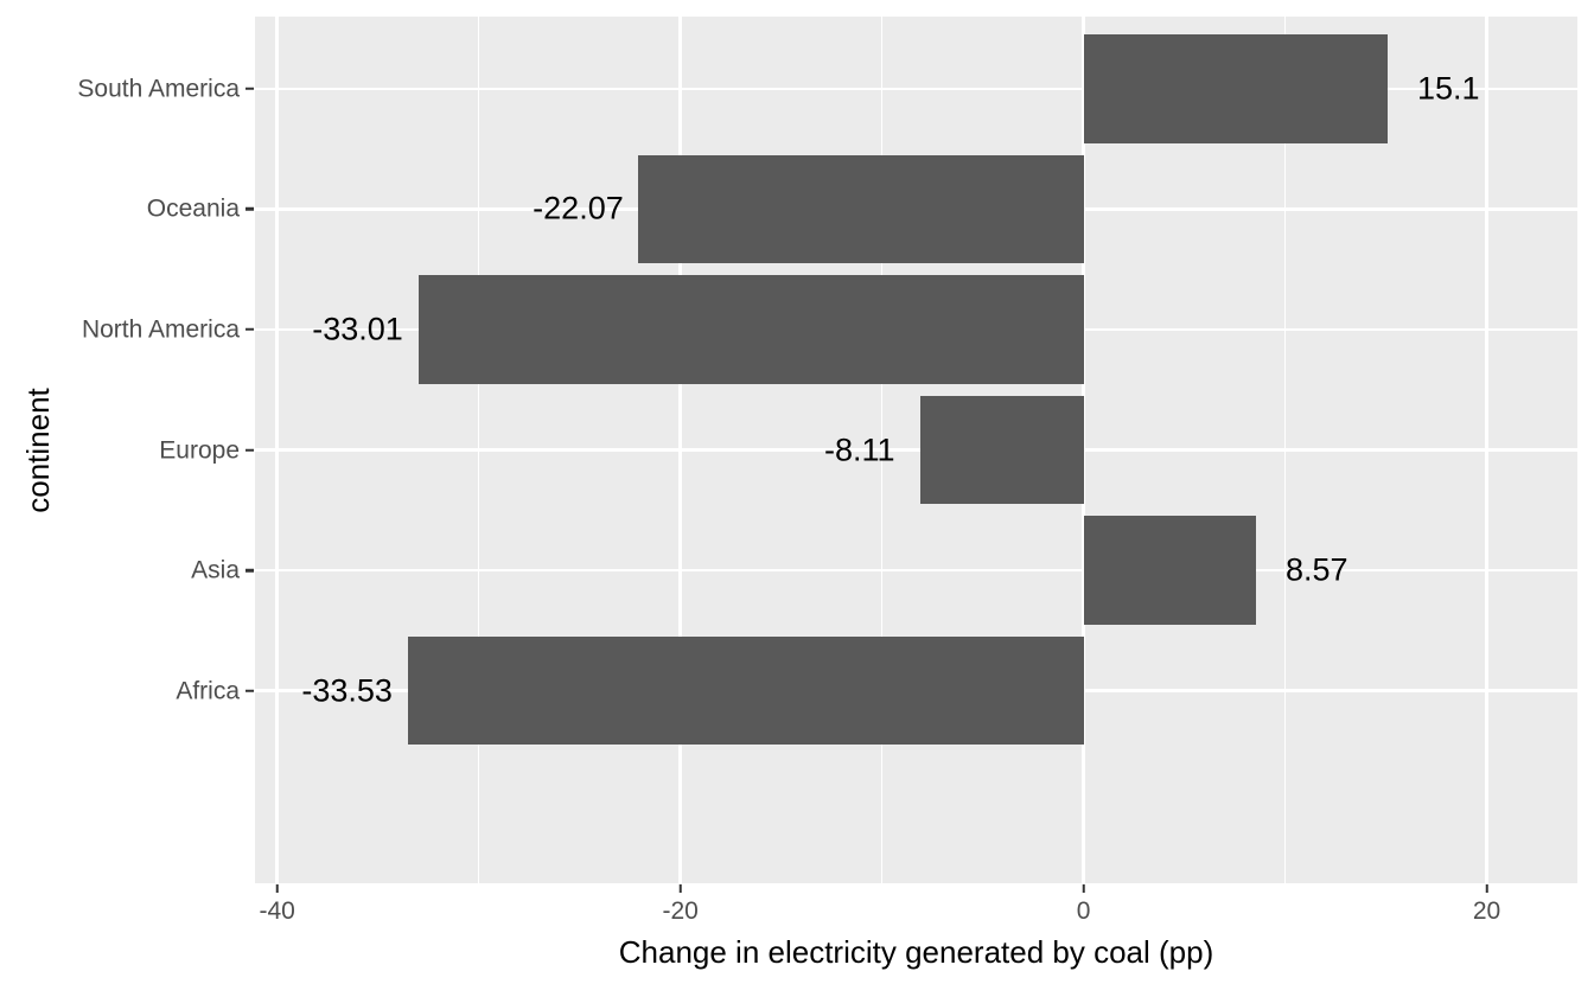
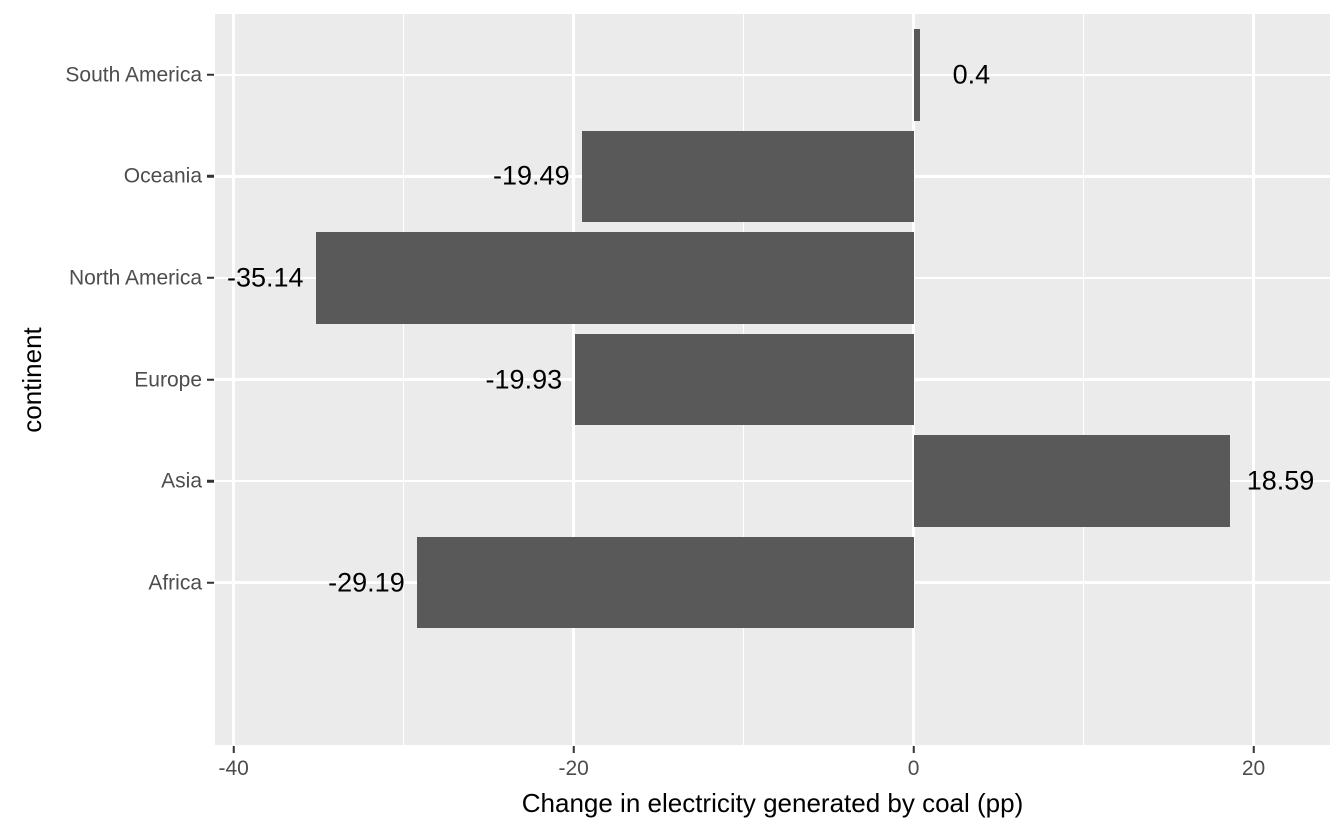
South America: 15.1 -> 0.4
Oceania: -22.07 -> -19.49
North America: -33.01 -> -35.14
Europe: -8.11 -> -19.93
Asia: 8.57 -> 18.59
Africa: -33.53 -> -29.19
